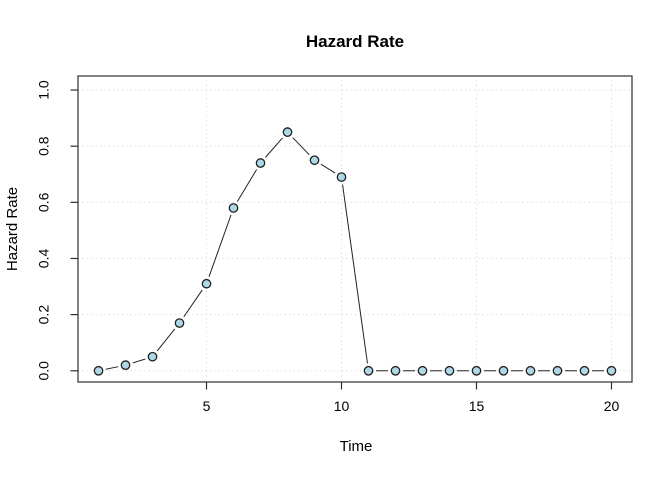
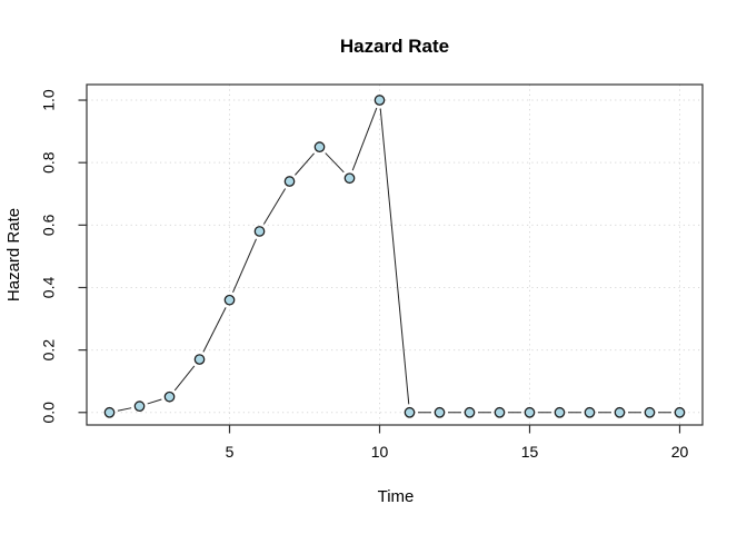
5: 0.31 -> 0.36
10: 0.69 -> 1.00
